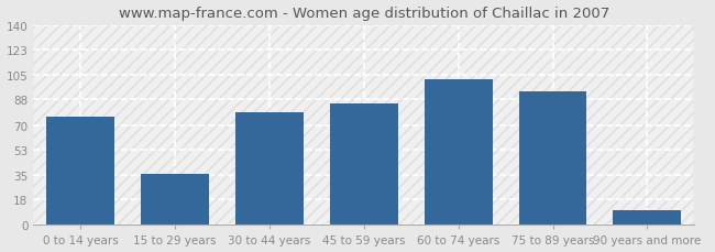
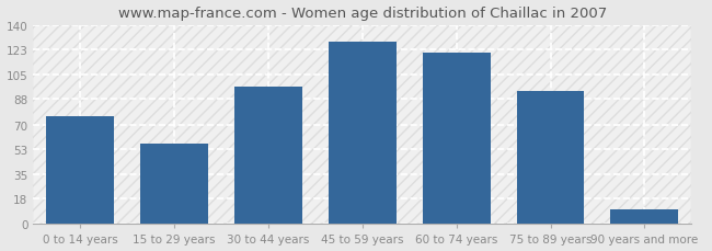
15 to 29 years: 36 -> 57
30 to 44 years: 79 -> 97
45 to 59 years: 85 -> 128
60 to 74 years: 102 -> 121
